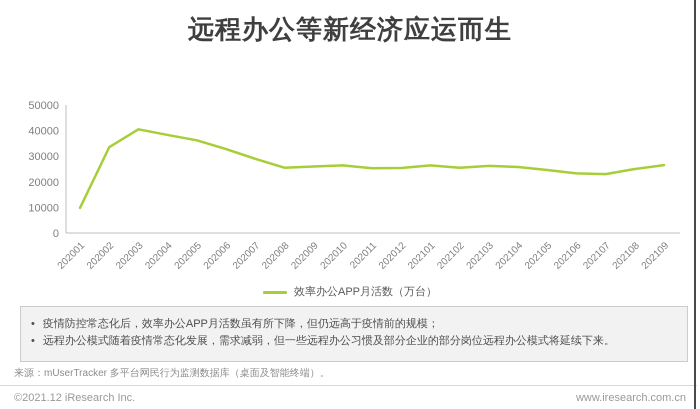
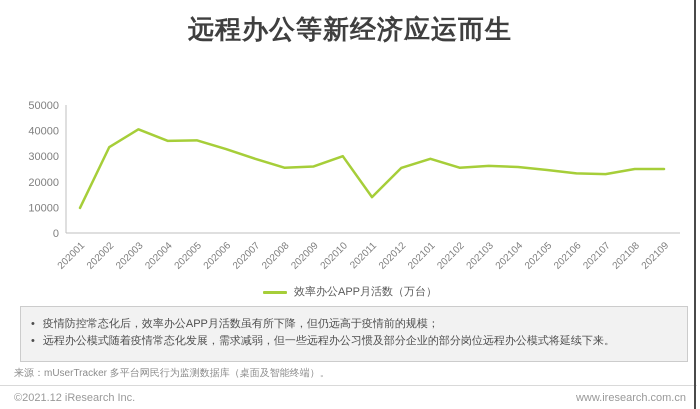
202004: 38000 -> 36000
202010: 26000 -> 30000
202011: 25000 -> 14000
202101: 26000 -> 29000
202109: 26000 -> 25000
